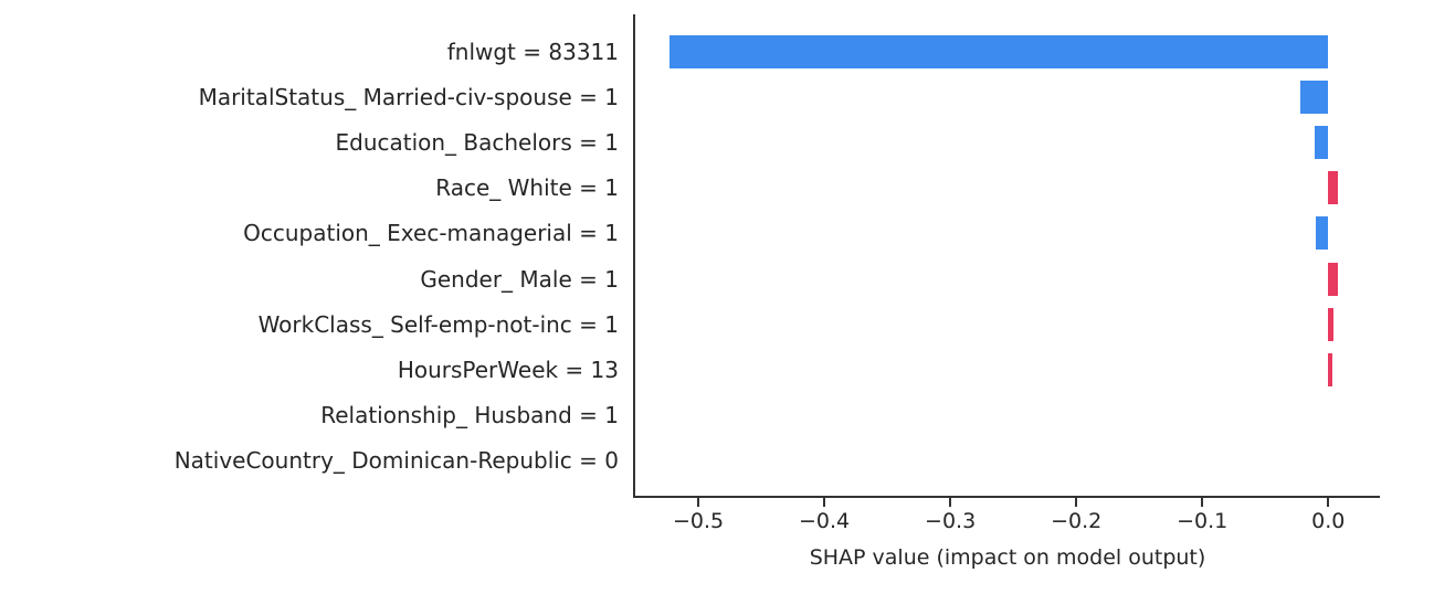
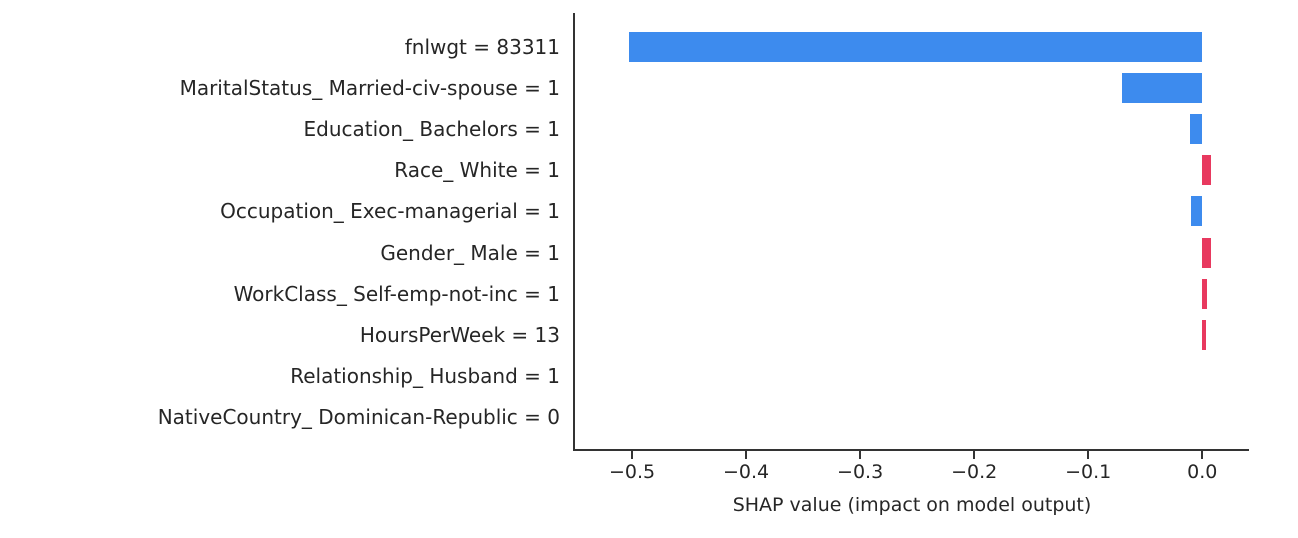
fnlwgt = 83311: -0.523 -> -0.503
MaritalStatus_ Married-civ-spouse = 1: -0.022 -> -0.070
